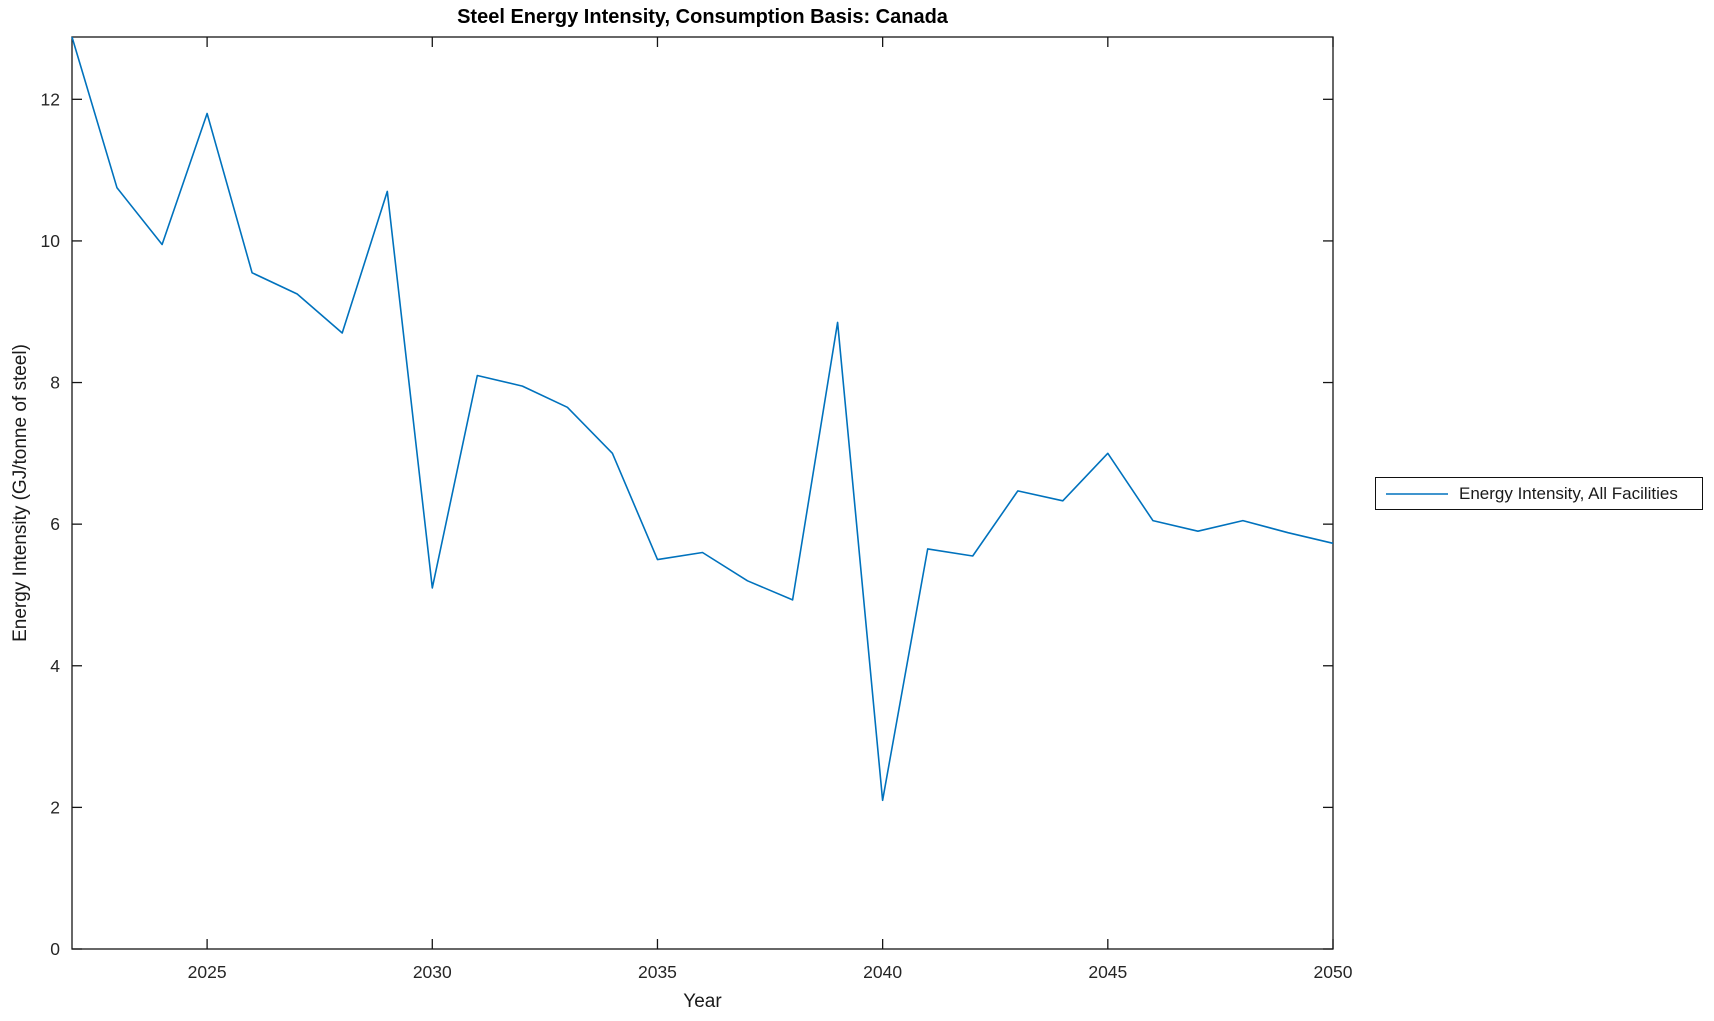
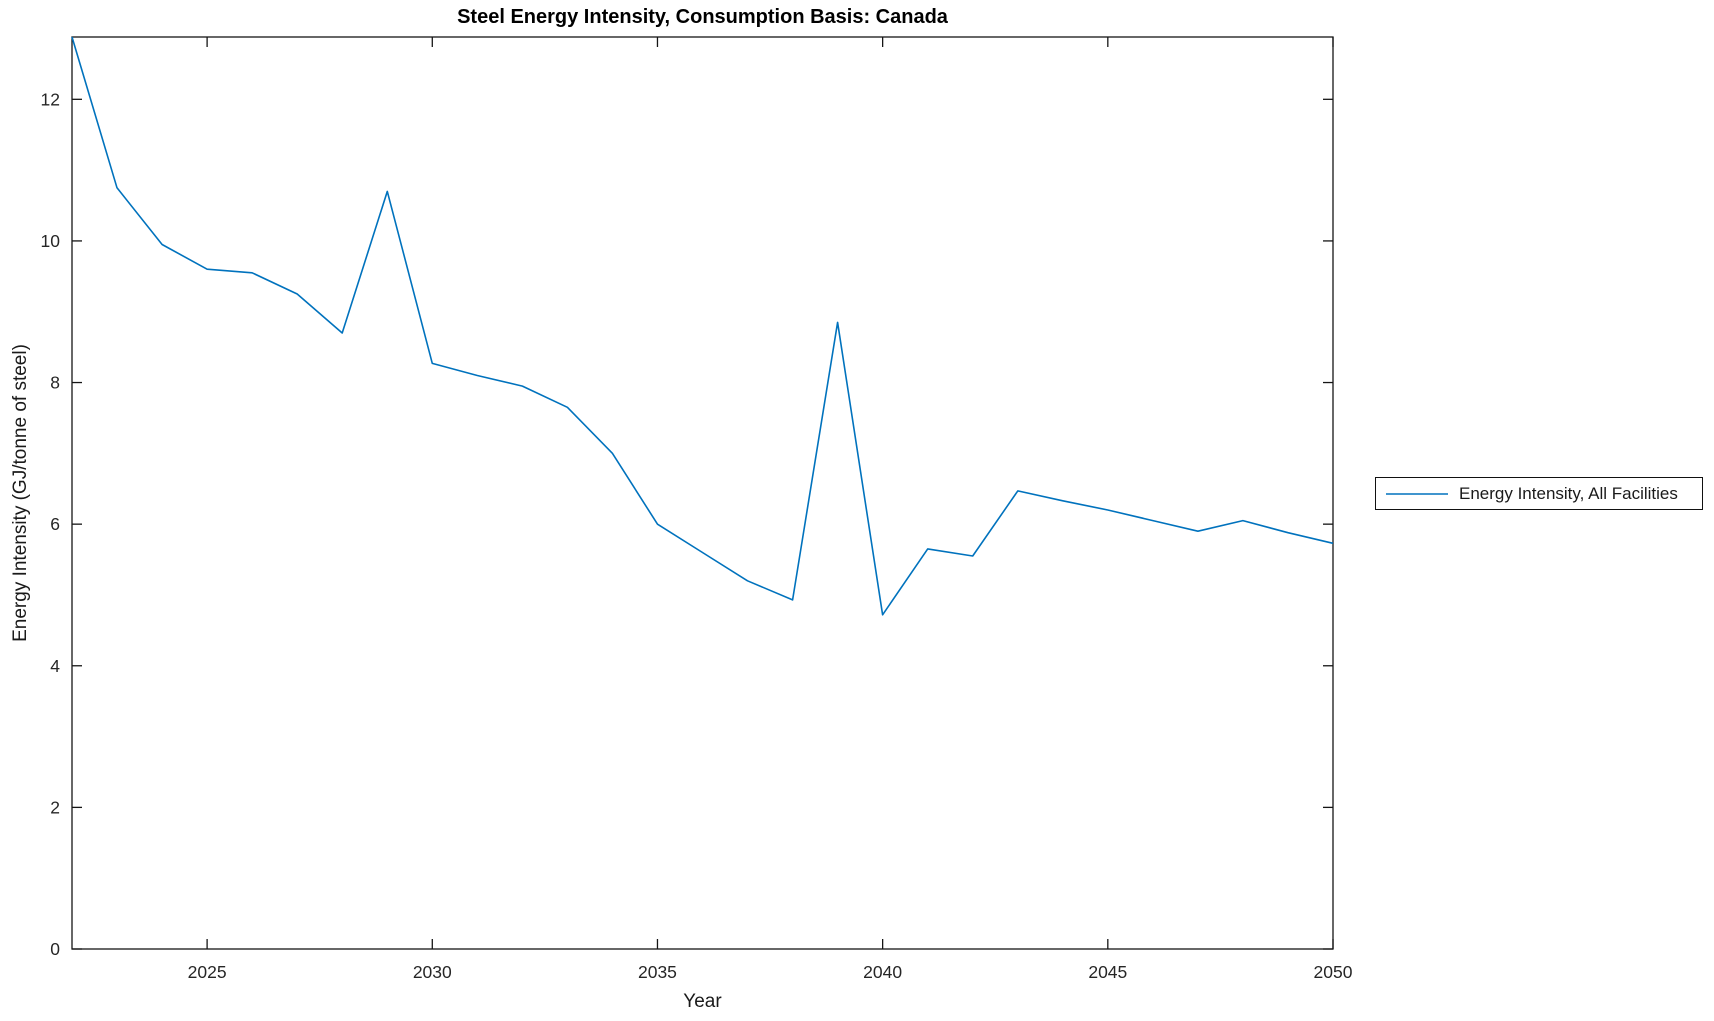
2025: 11.8 -> 9.6
2030: 5.1 -> 8.3
2035: 5.5 -> 6.0
2040: 2.1 -> 4.7
2045: 7.0 -> 6.2
